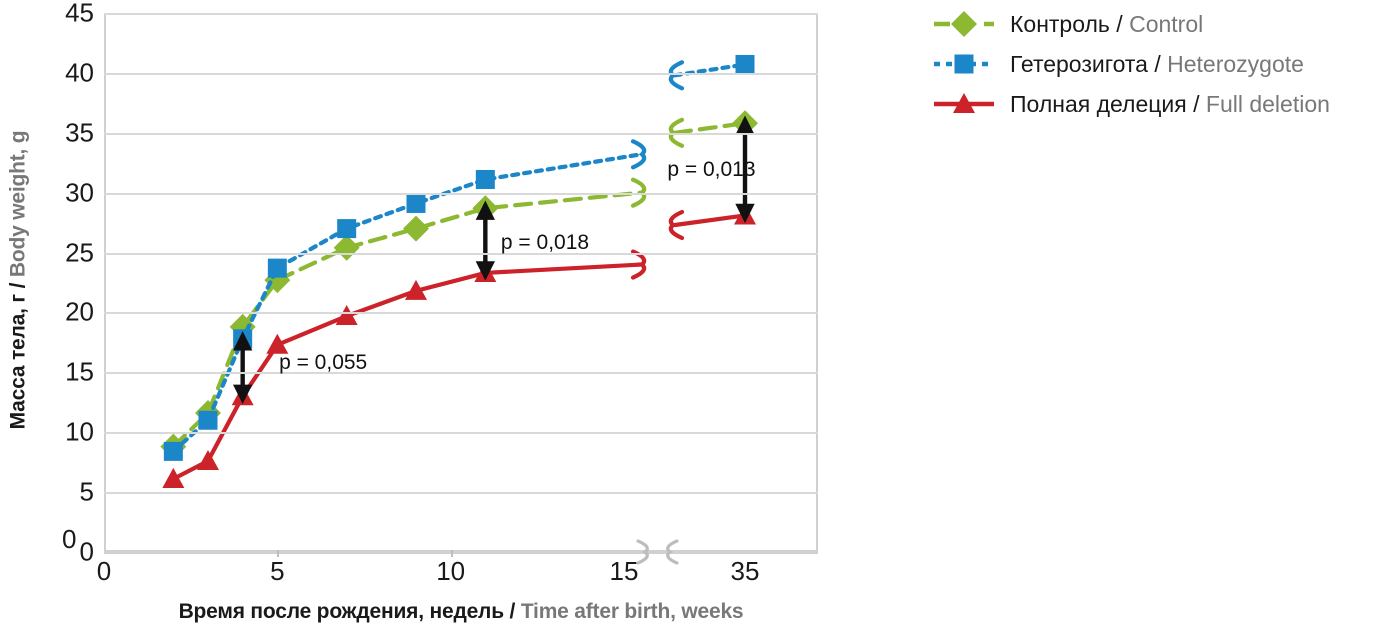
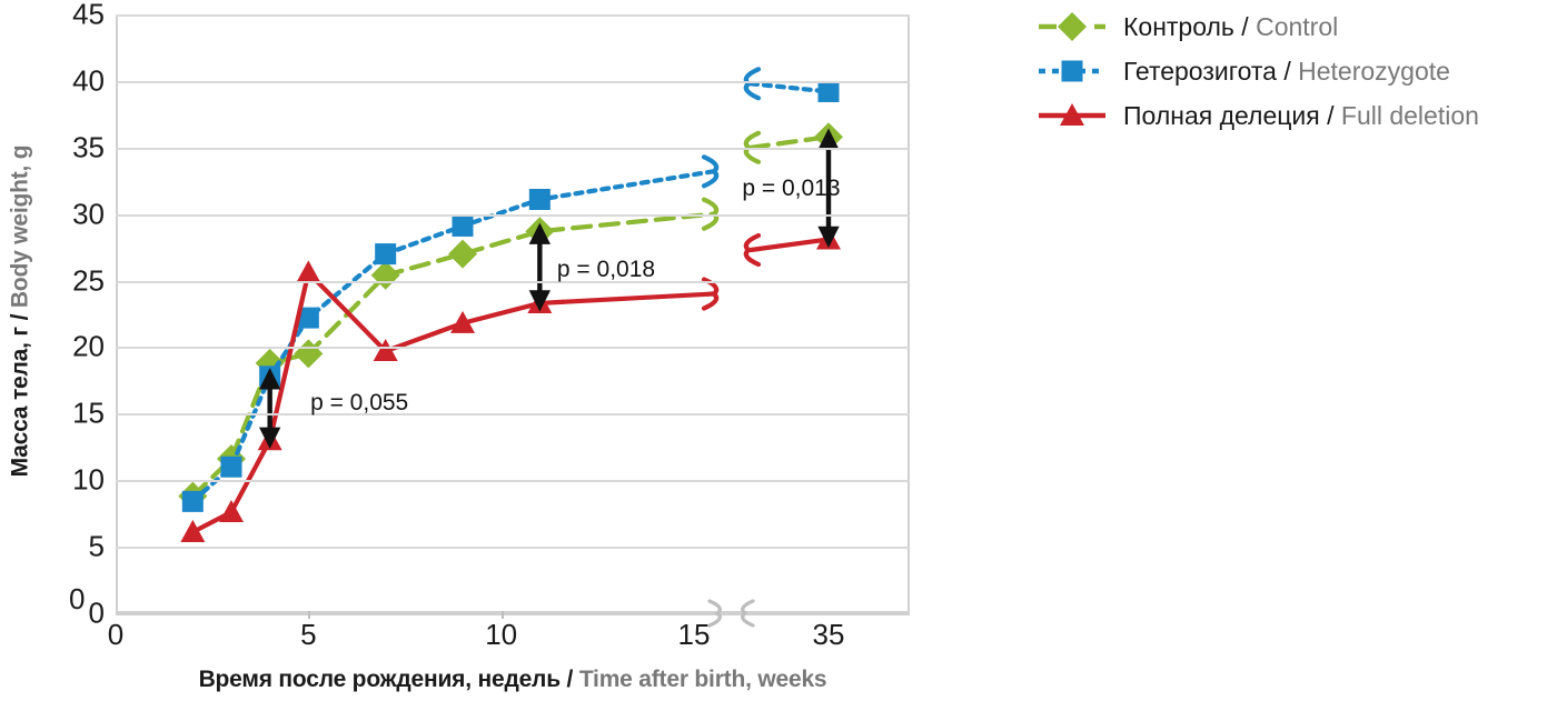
Контроль / Control/5: 22.7 -> 19.5
Гетерозигота / Heterozygote/5: 23.7 -> 22.2
Полная делеция / Full deletion/5: 17.3 -> 25.6
Гетерозигота / Heterozygote/35: 40.7 -> 39.2
